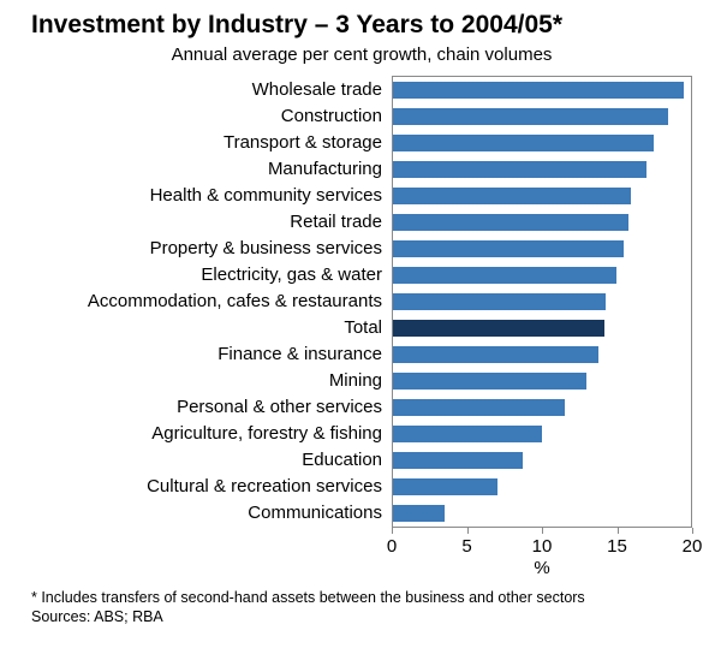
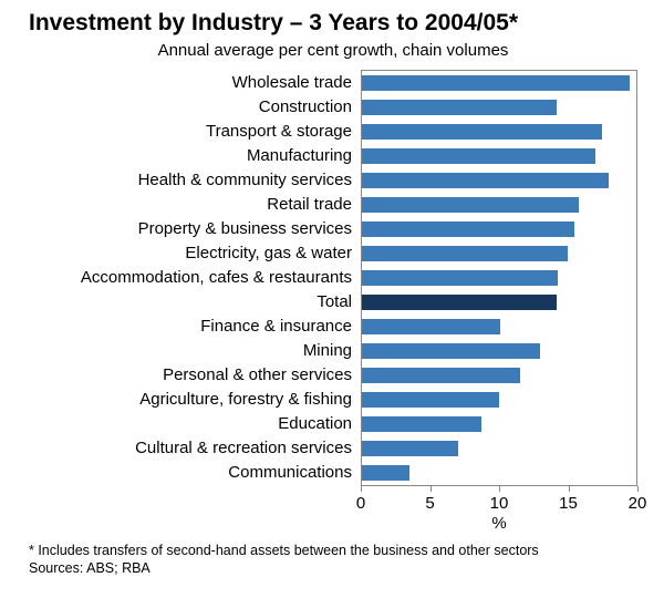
Construction: 18.5 -> 14.2
Health & community services: 16.0 -> 18.0
Finance & insurance: 13.8 -> 10.1
